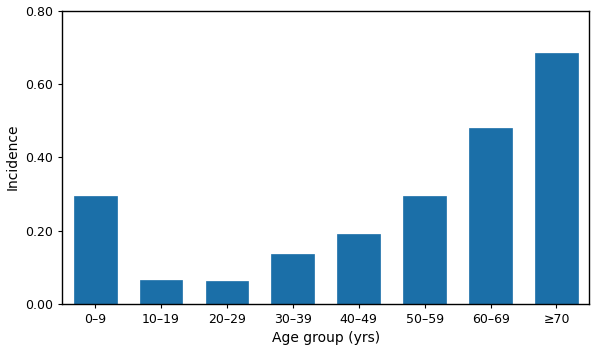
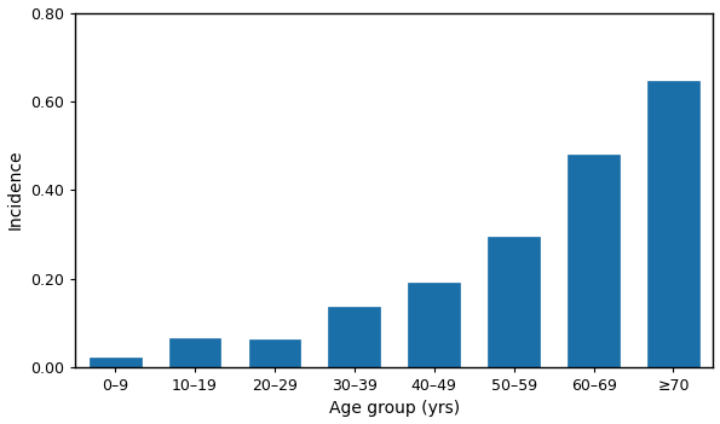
0–9: 0.295 -> 0.022
≥70: 0.685 -> 0.645
